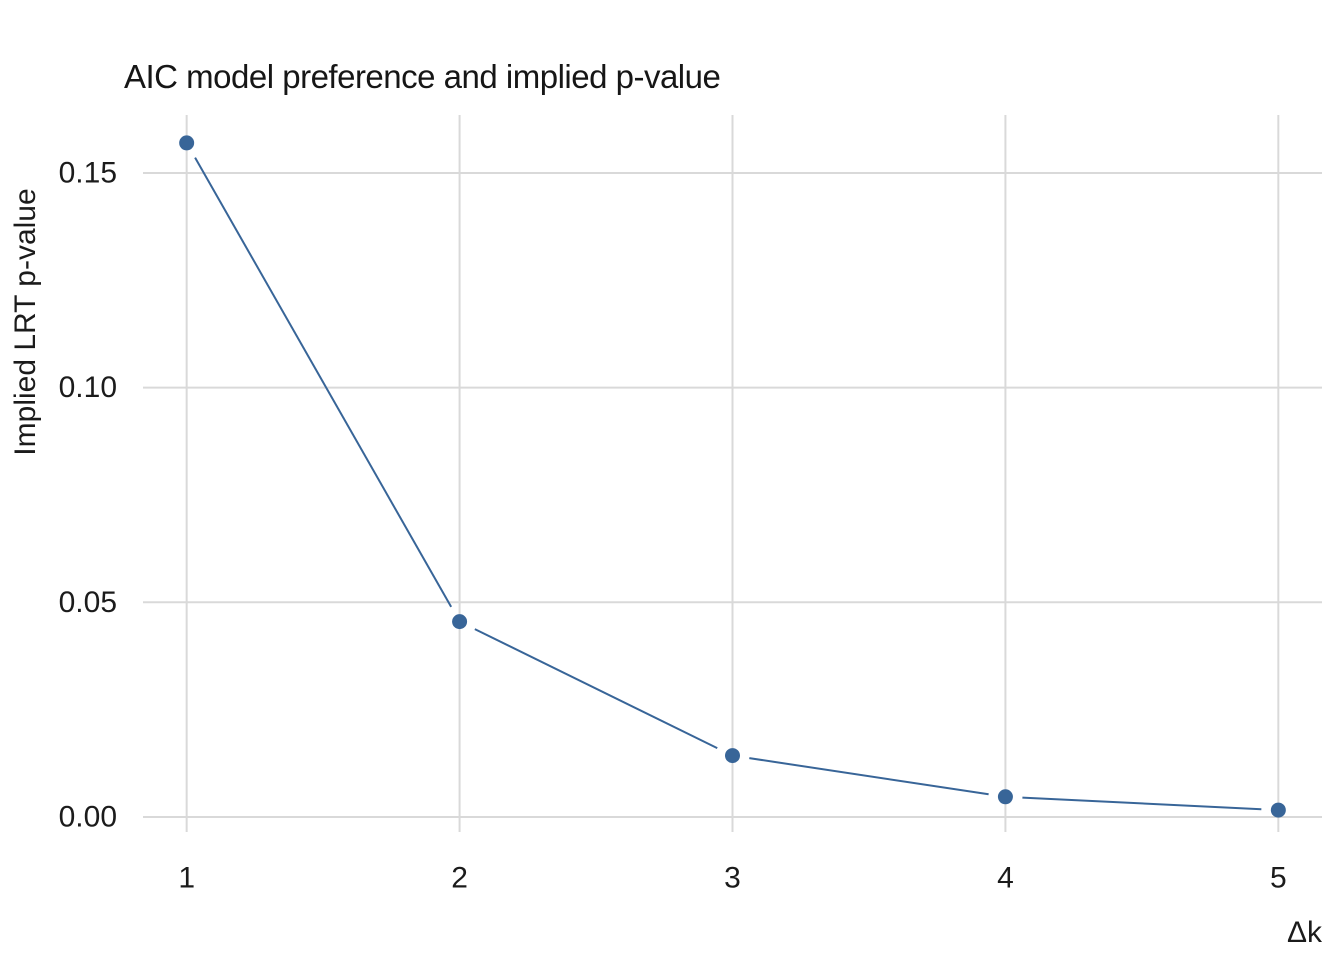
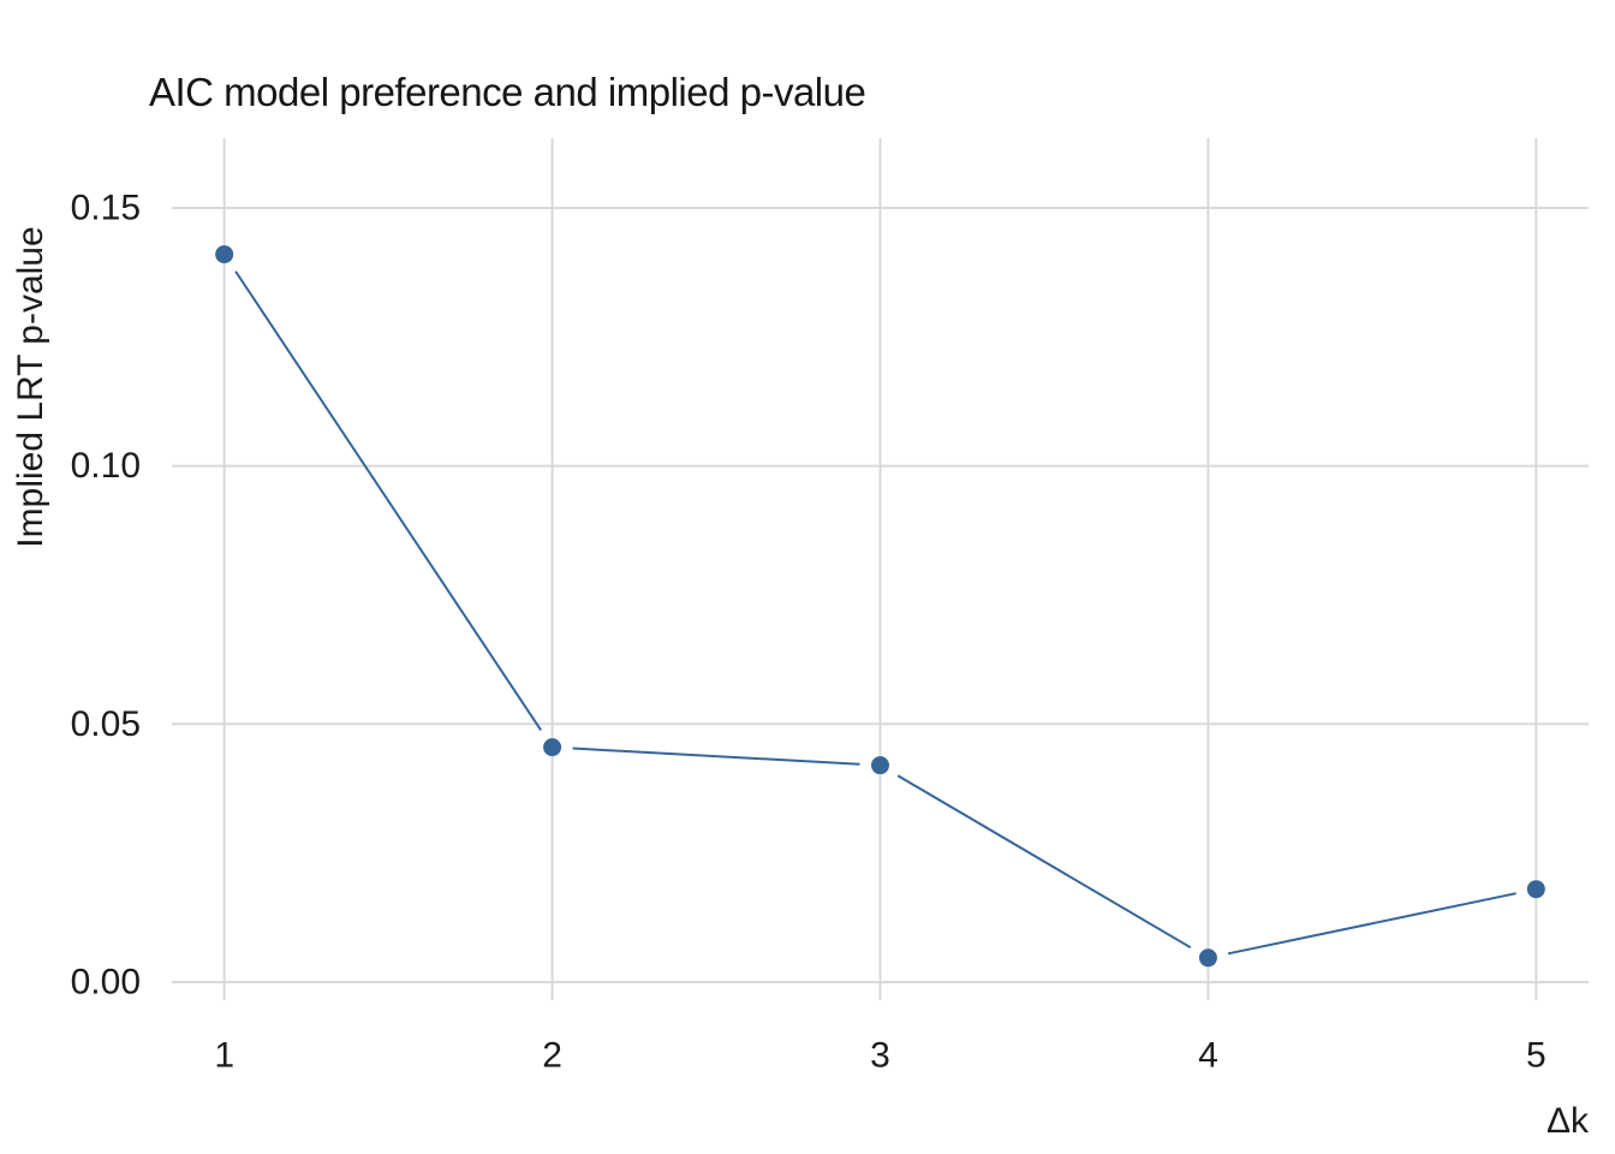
1: 0.157 -> 0.141
3: 0.014 -> 0.042
5: 0.002 -> 0.018
